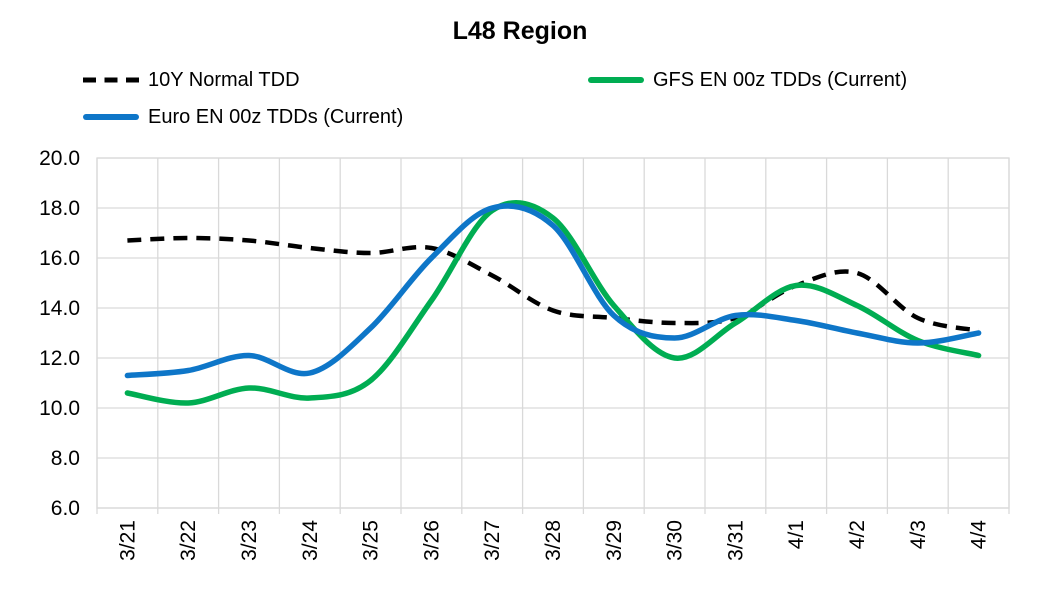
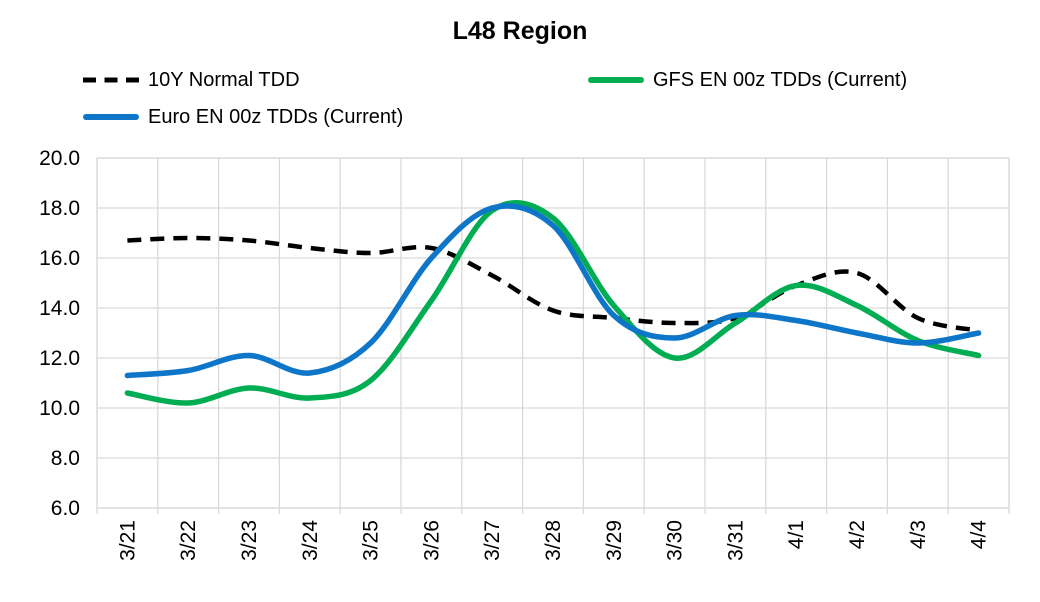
Euro EN 00z TDDs (Current)/3/25: 13.2 -> 12.6
